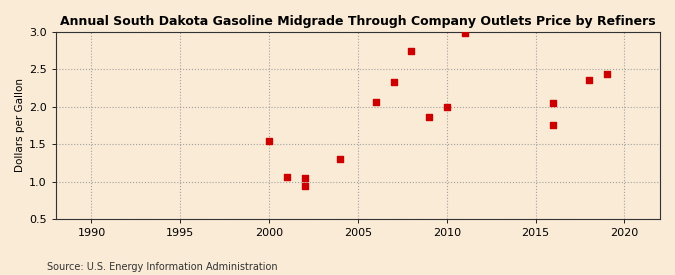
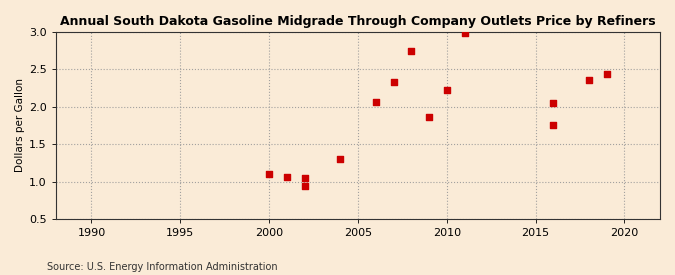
2000: 1.54 -> 1.10
2010: 2.00 -> 2.22
